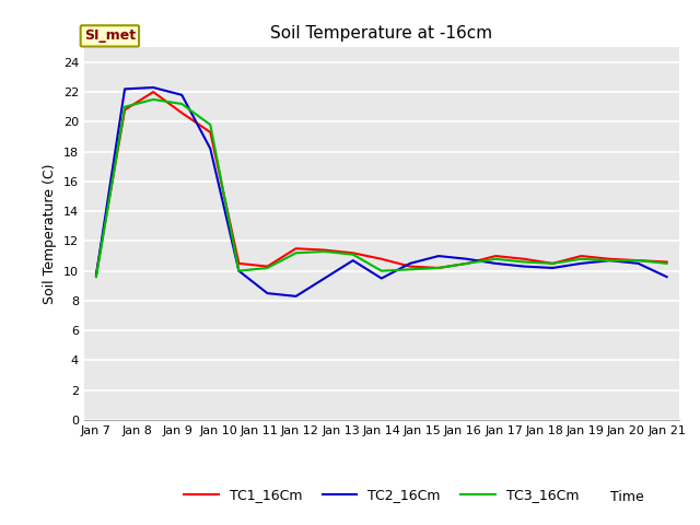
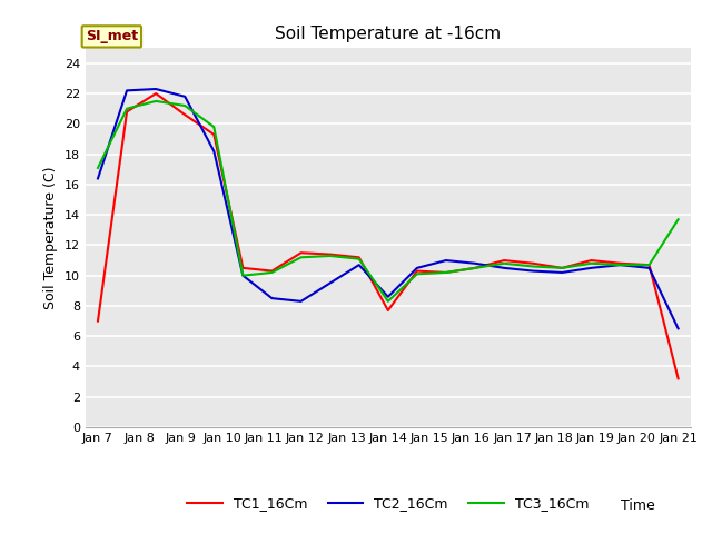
TC1_16Cm/Jan 7: 9.8 -> 7.0
TC2_16Cm/Jan 7: 9.7 -> 16.4
TC3_16Cm/Jan 7: 9.6 -> 17.1
TC1_16Cm/Jan 14: 10.8 -> 7.7
TC2_16Cm/Jan 14: 9.5 -> 8.6
TC3_16Cm/Jan 14: 10.0 -> 8.3
TC1_16Cm/Jan 21: 10.6 -> 3.2
TC2_16Cm/Jan 21: 9.6 -> 6.5
TC3_16Cm/Jan 21: 10.5 -> 13.7
